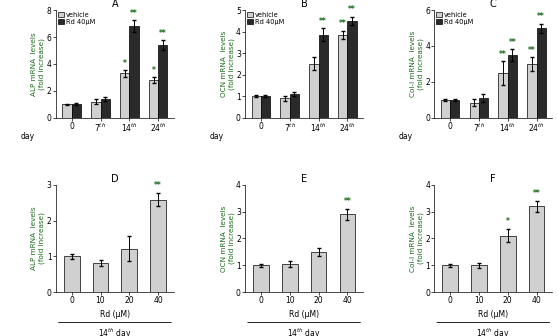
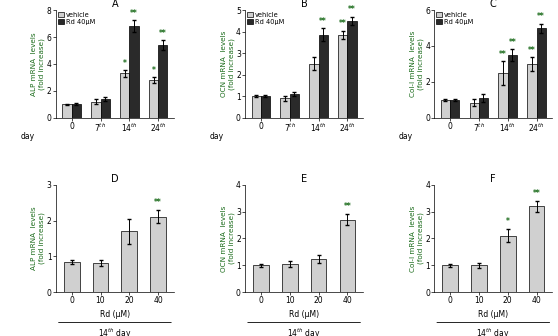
D/0: 1.00 -> 0.85
D/20: 1.22 -> 1.70
D/40: 2.58 -> 2.10
E/20: 1.50 -> 1.25
E/40: 2.90 -> 2.70
